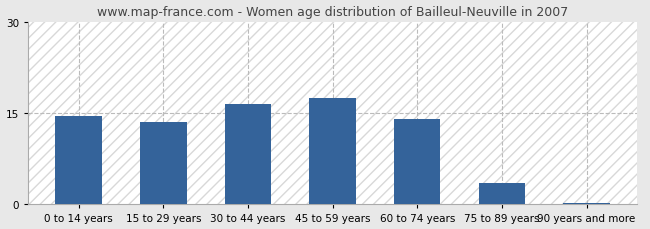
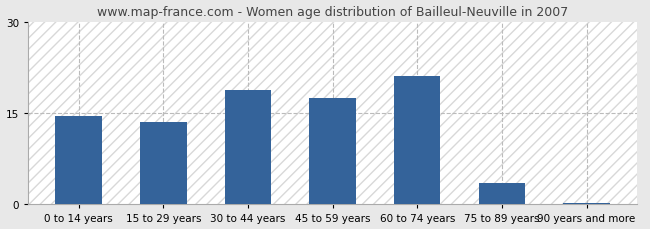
30 to 44 years: 16.5 -> 18.8
60 to 74 years: 14.0 -> 21.0
